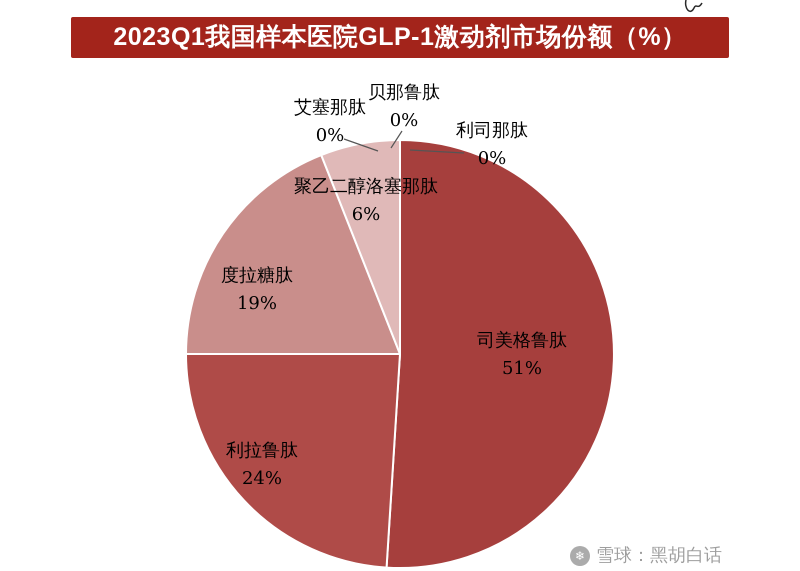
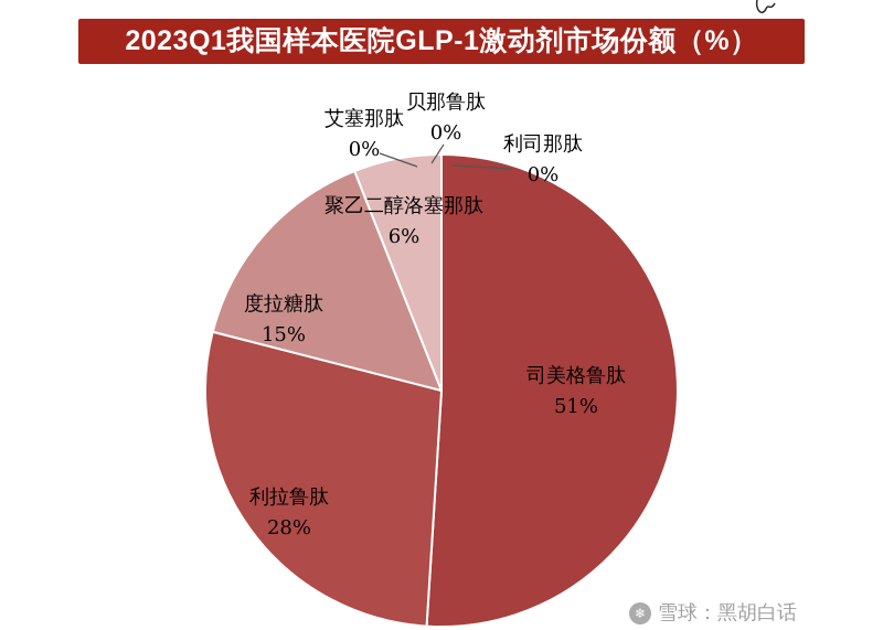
利拉鲁肽: 24% -> 28%
度拉糖肽: 19% -> 15%
